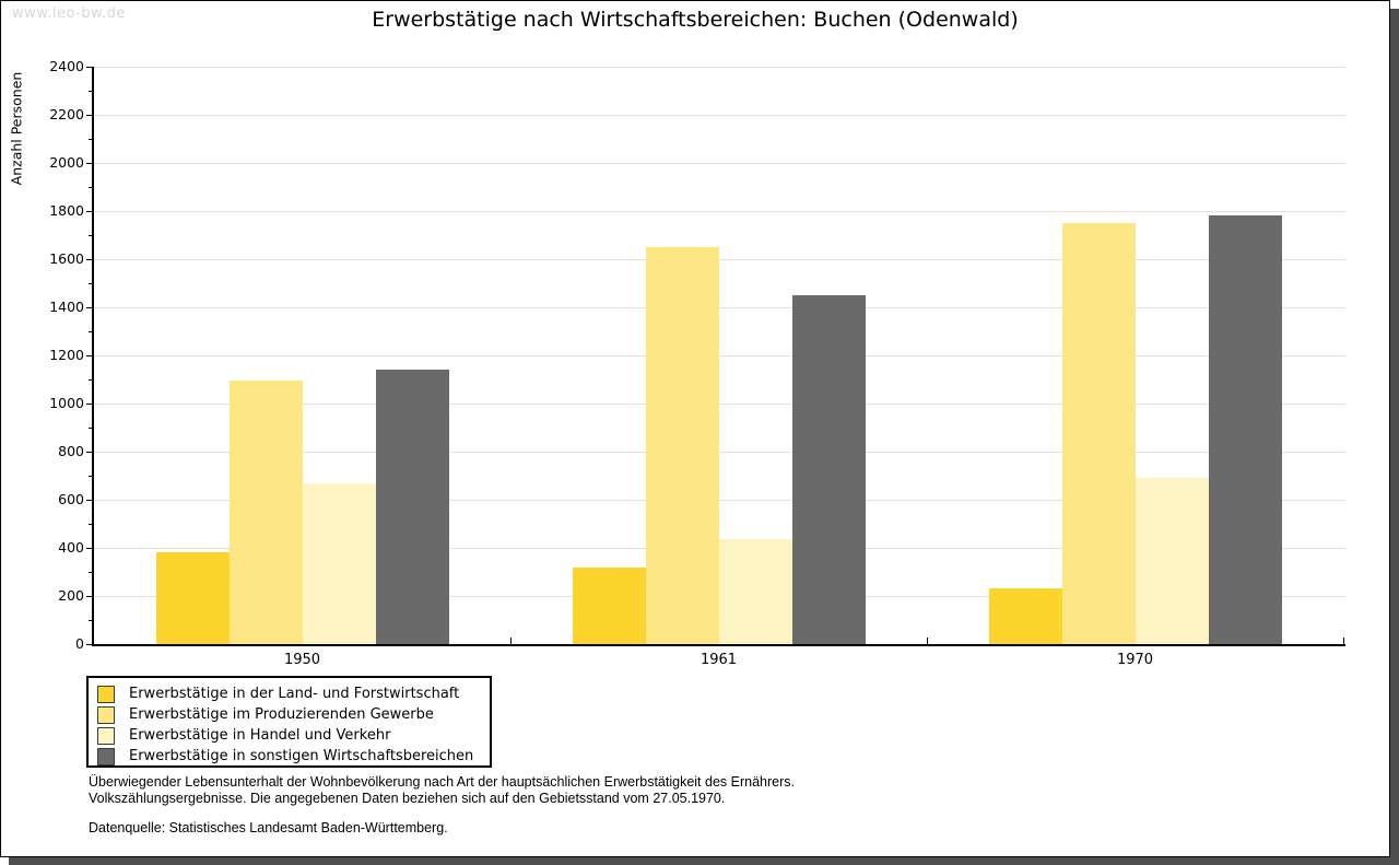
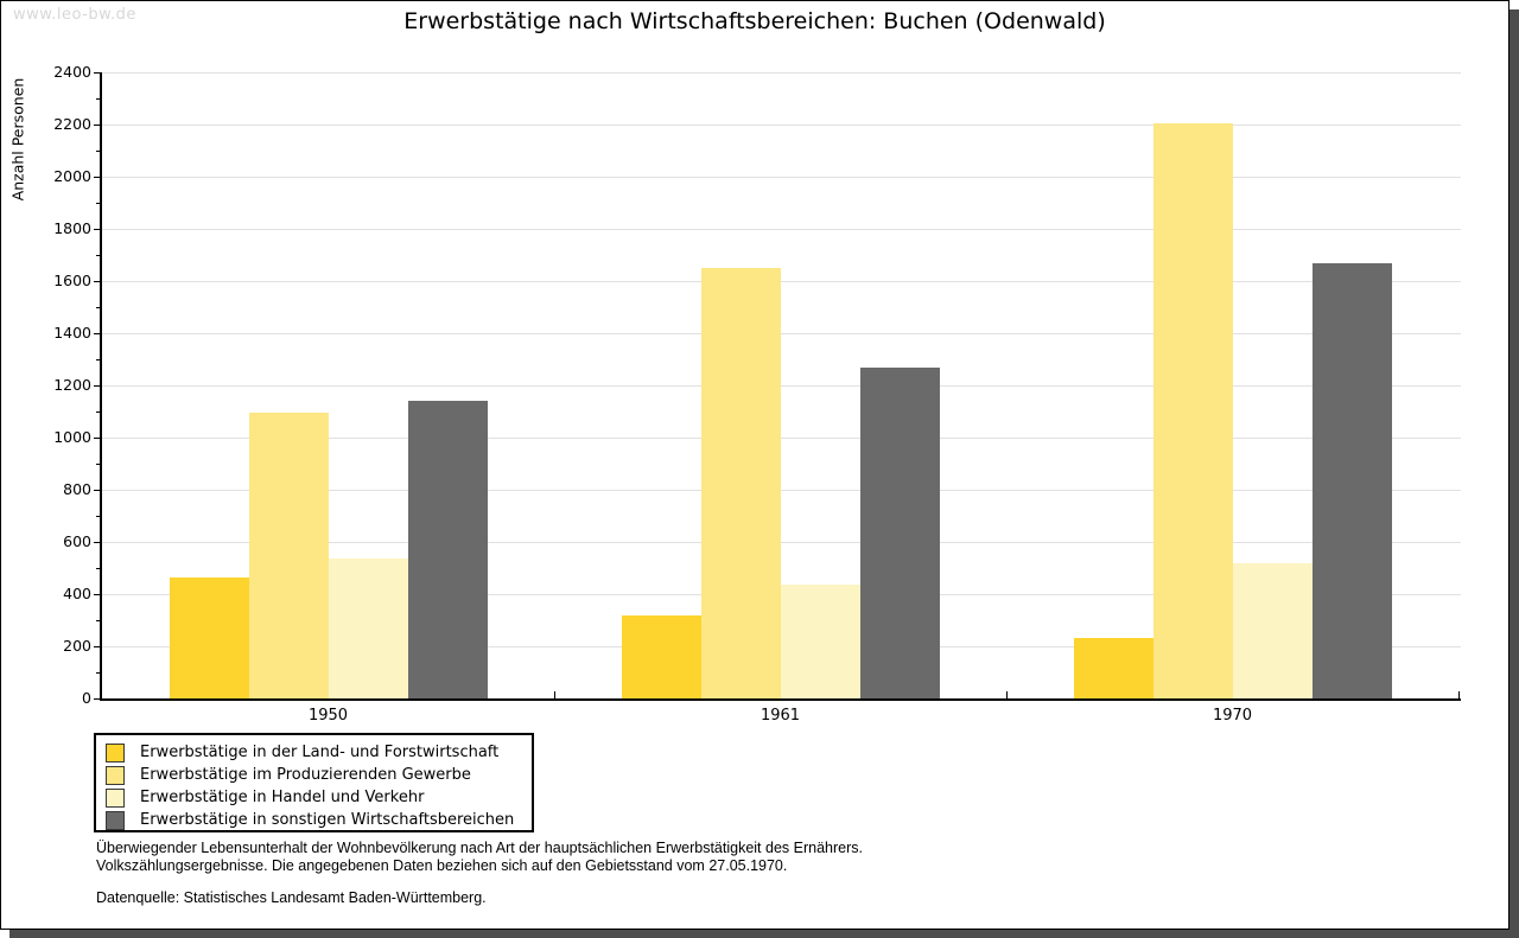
Erwerbstätige in der Land- und Forstwirtschaft/1950: 380 -> 460
Erwerbstätige in Handel und Verkehr/1950: 670 -> 540
Erwerbstätige in sonstigen Wirtschaftsbereichen/1961: 1450 -> 1270
Erwerbstätige im Produzierenden Gewerbe/1970: 1750 -> 2200
Erwerbstätige in Handel und Verkehr/1970: 690 -> 520
Erwerbstätige in sonstigen Wirtschaftsbereichen/1970: 1780 -> 1670
